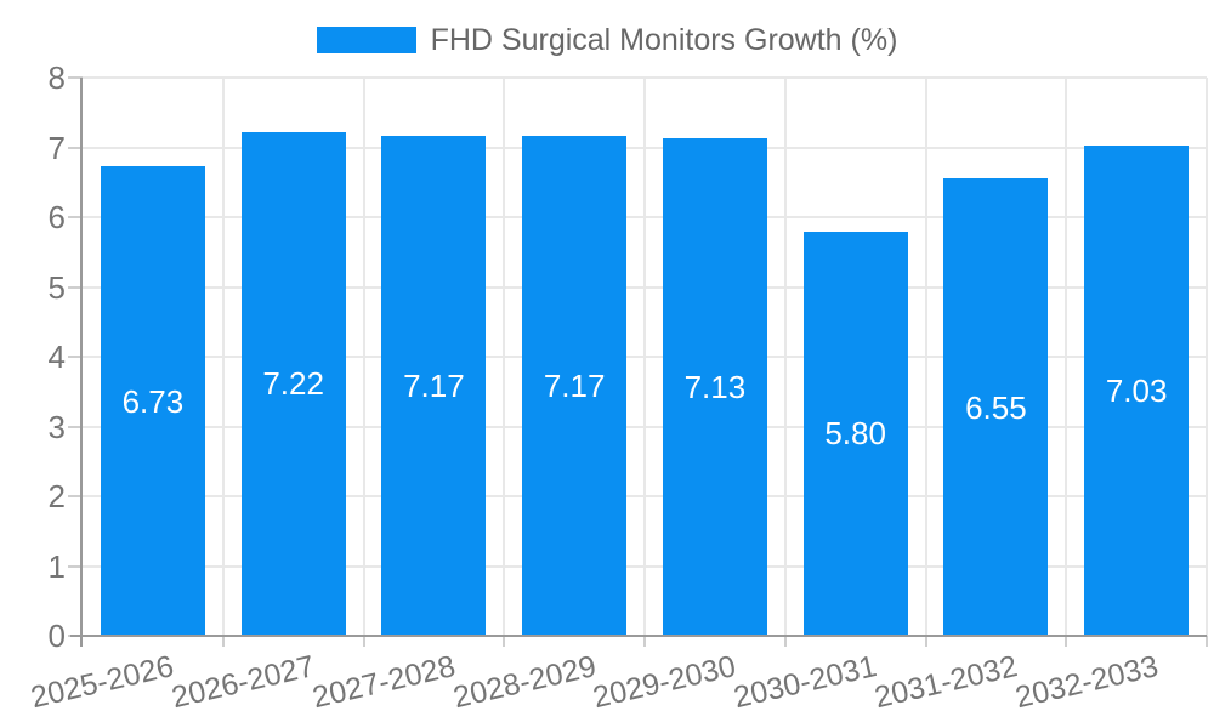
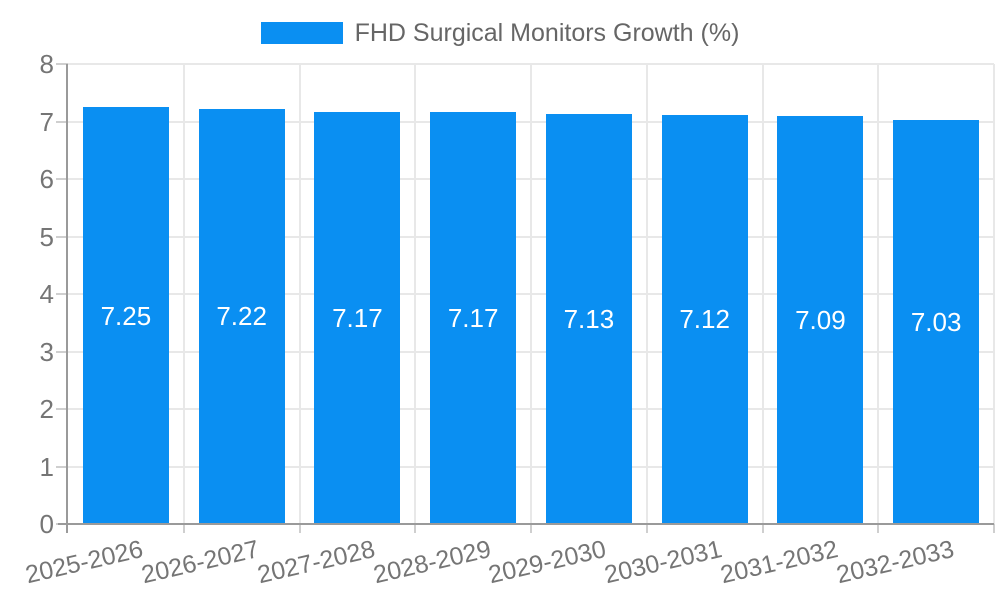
2025-2026: 6.73 -> 7.25
2030-2031: 5.80 -> 7.12
2031-2032: 6.55 -> 7.09
